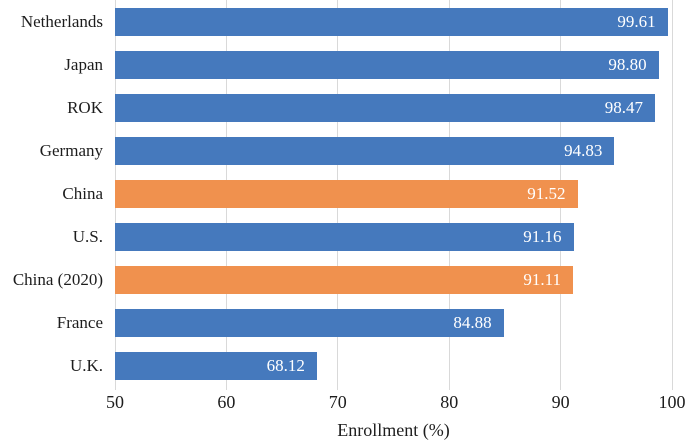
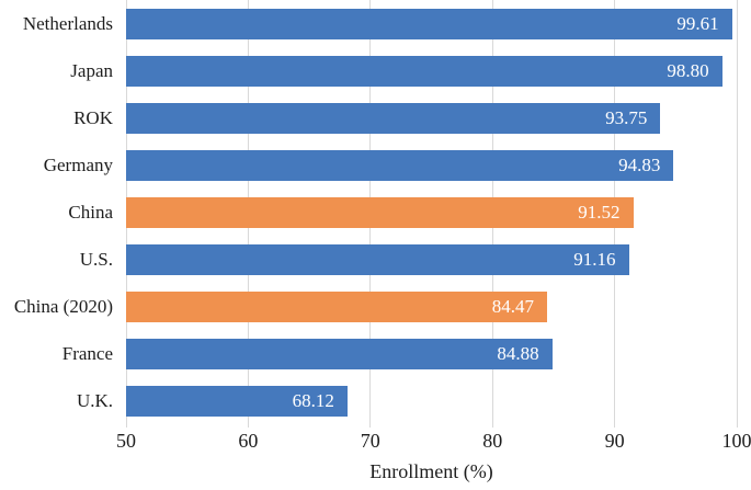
ROK: 98.47 -> 93.75
China (2020): 91.11 -> 84.47
